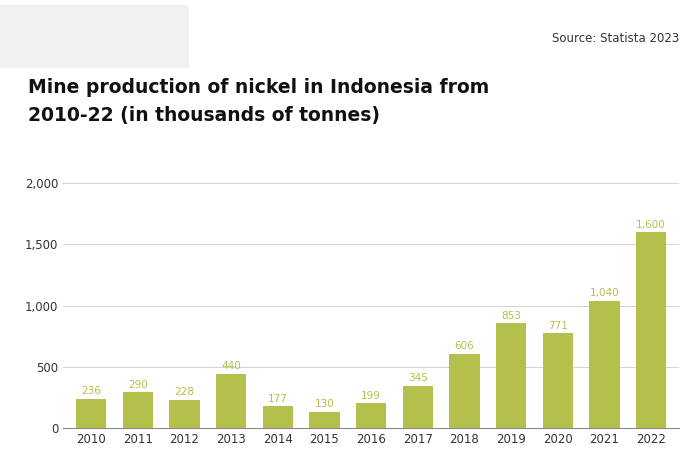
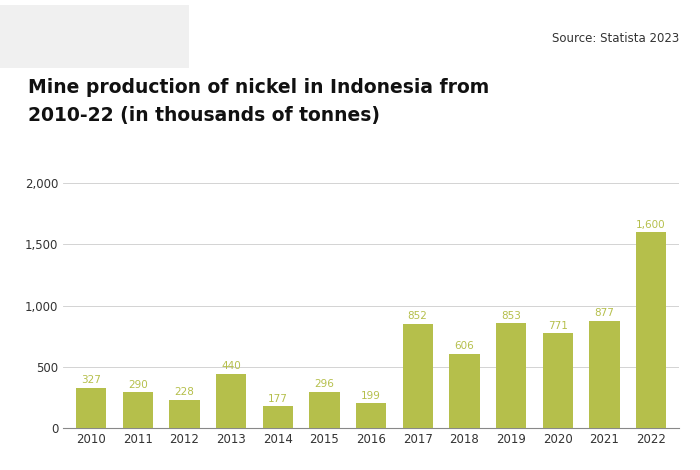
2010: 236 -> 327
2015: 130 -> 296
2017: 345 -> 852
2021: 1,040 -> 877
